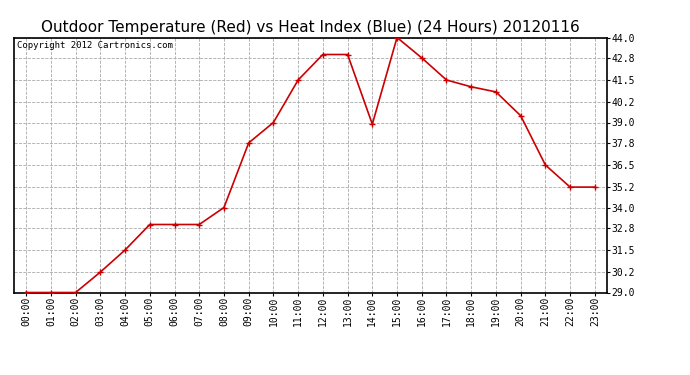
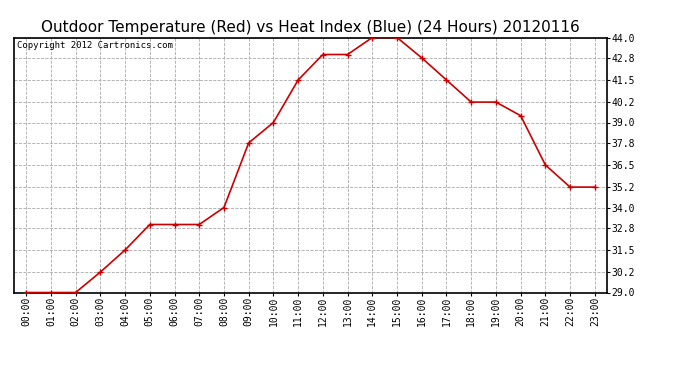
14:00: 38.9 -> 44.0
18:00: 41.1 -> 40.2
19:00: 40.8 -> 40.2
